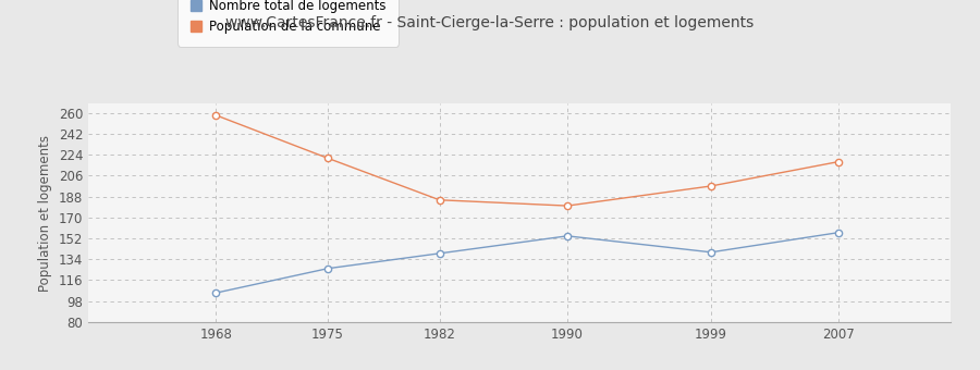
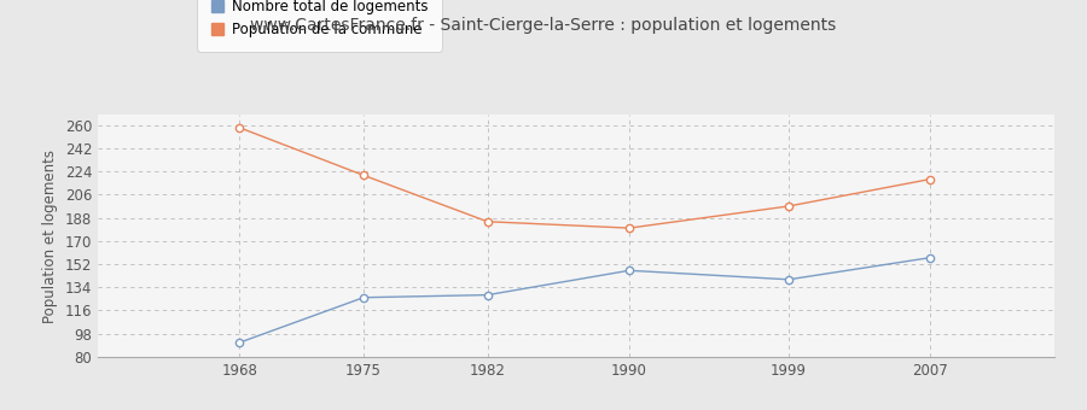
Nombre total de logements/1968: 105 -> 91
Nombre total de logements/1982: 139 -> 128
Nombre total de logements/1990: 154 -> 147
